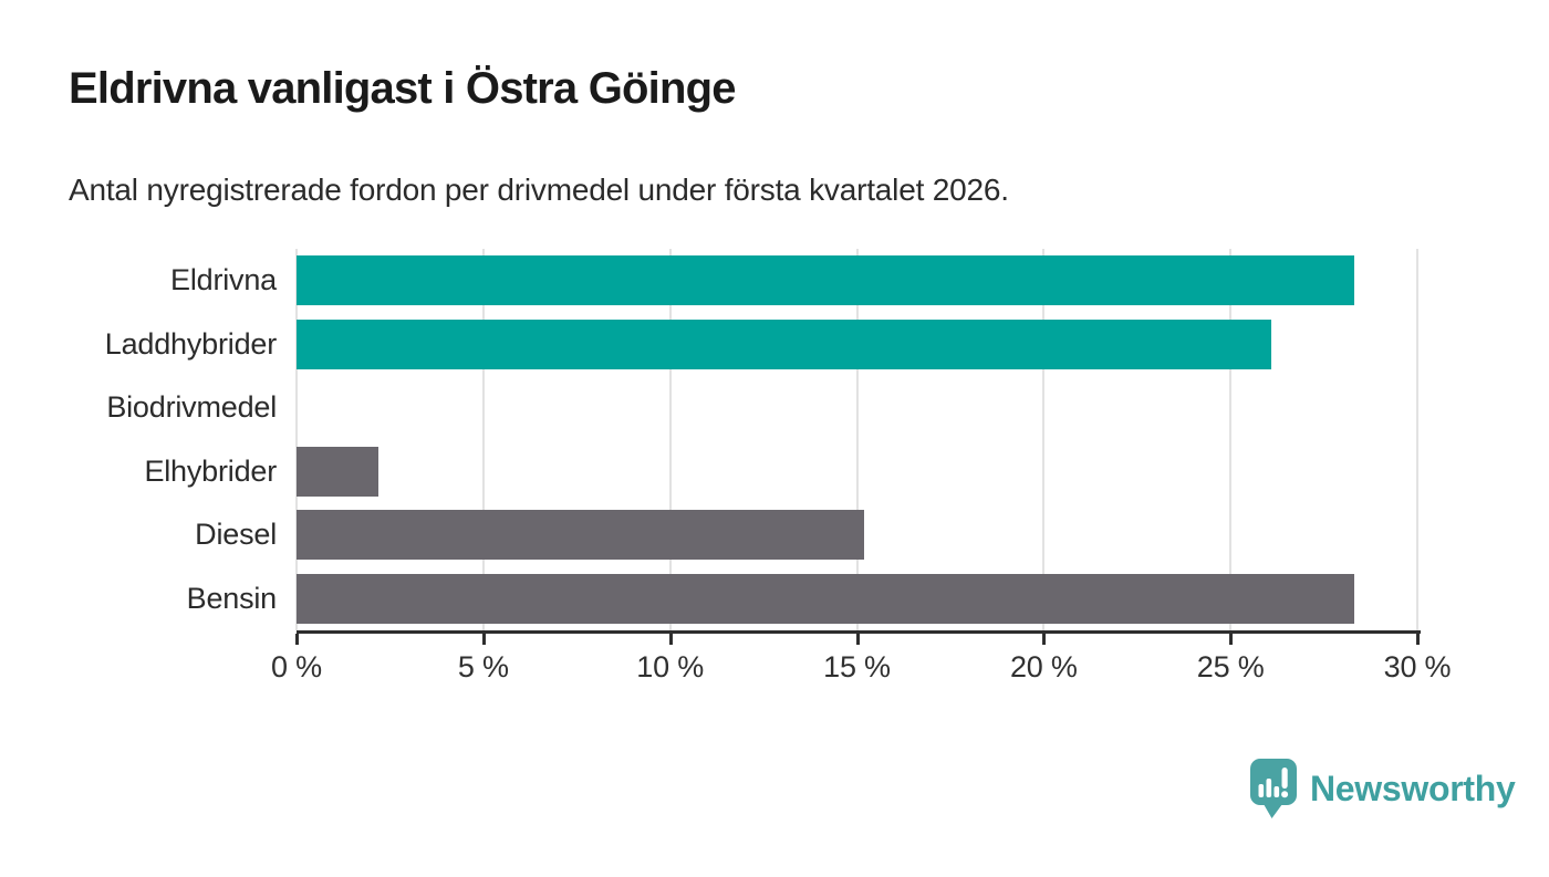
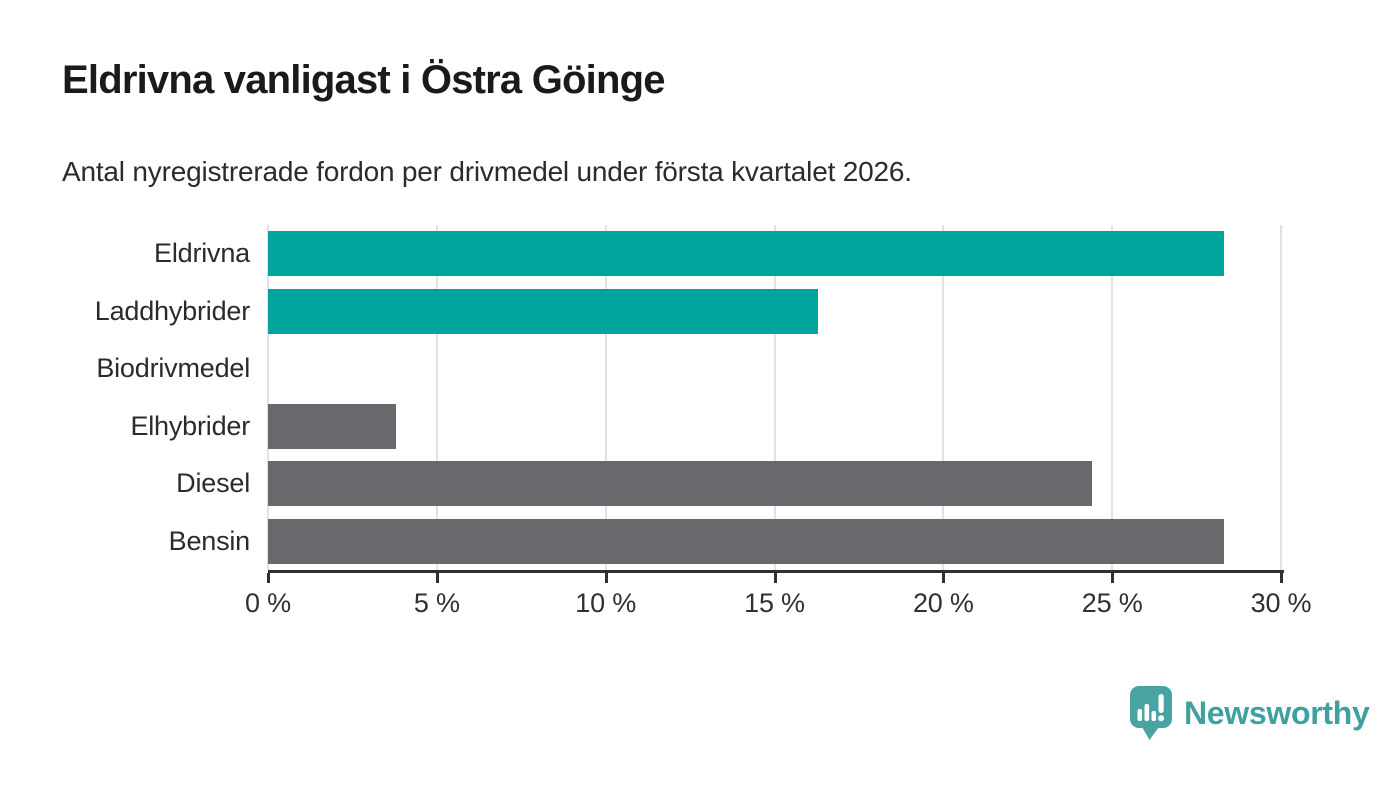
Laddhybrider: 26.1% -> 16.3%
Elhybrider: 2.2% -> 3.8%
Diesel: 15.2% -> 24.4%
